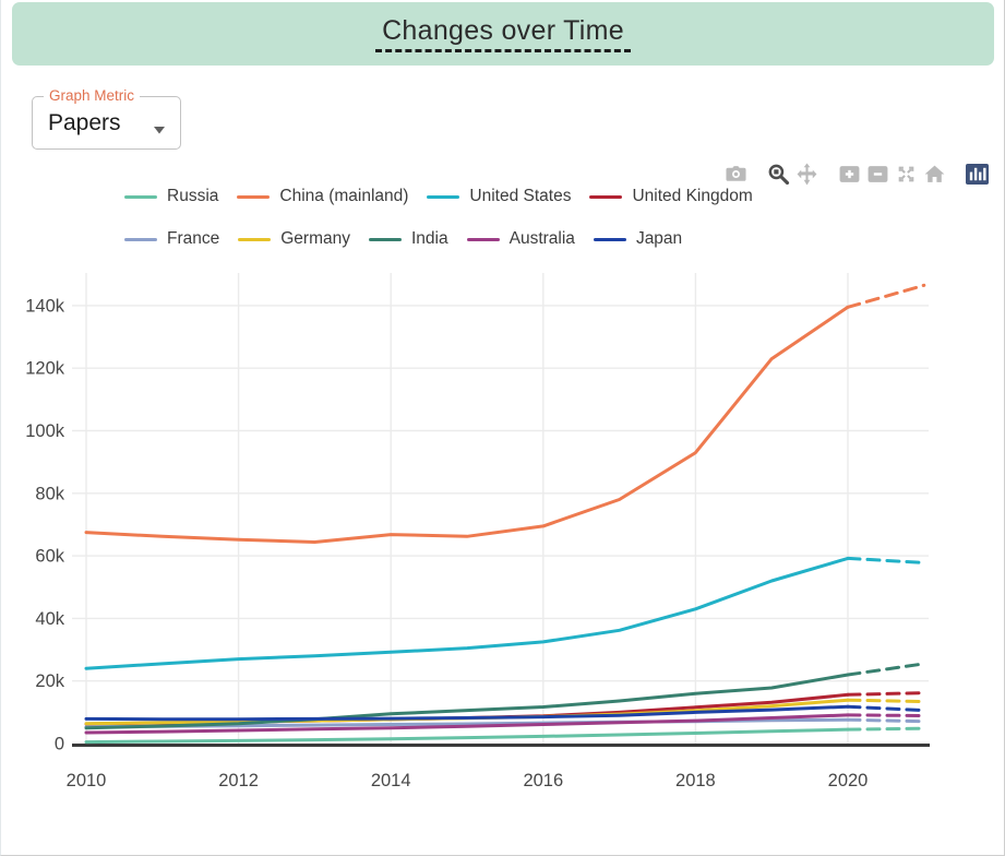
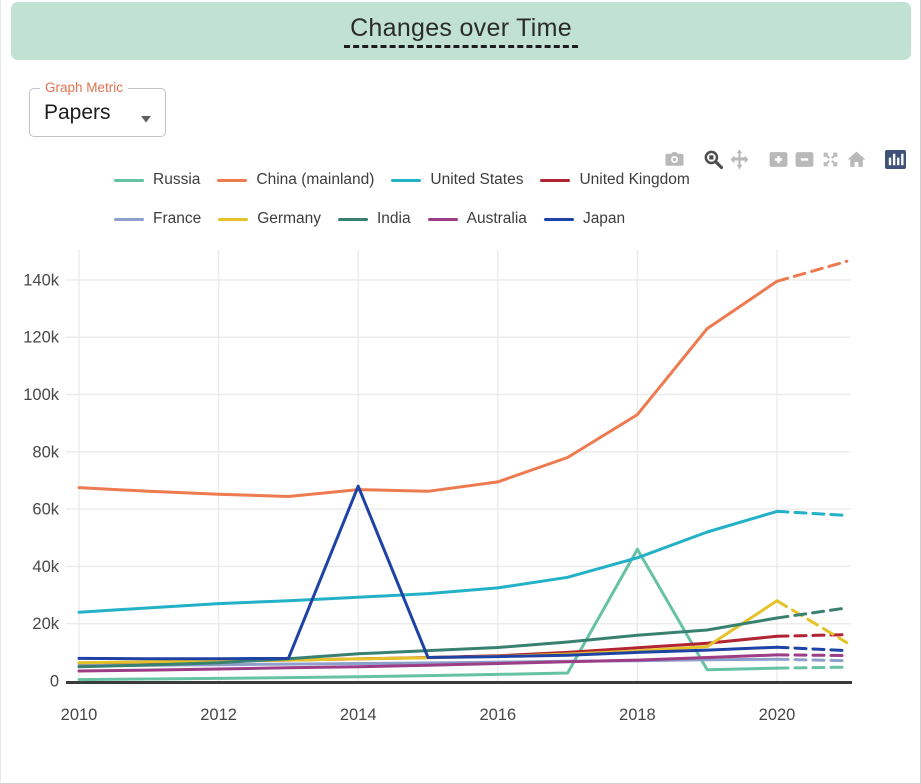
Japan/2014: 8k -> 68k
Russia/2018: 3k -> 46k
Germany/2020: 14k -> 28k
